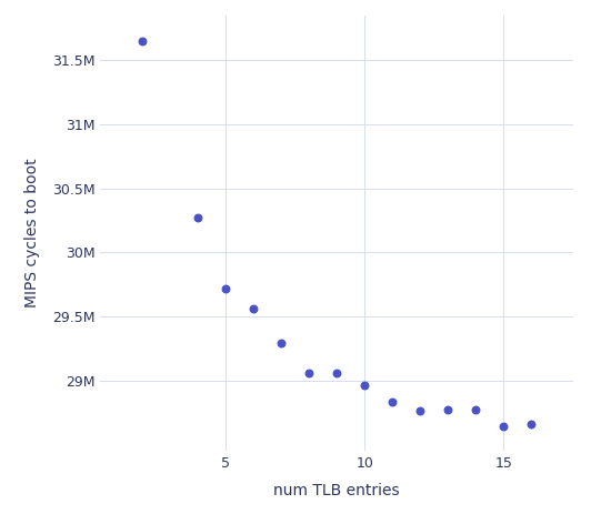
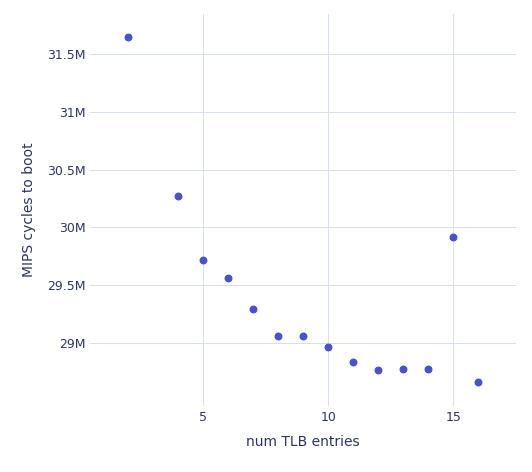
15: 28.64M -> 29.92M
